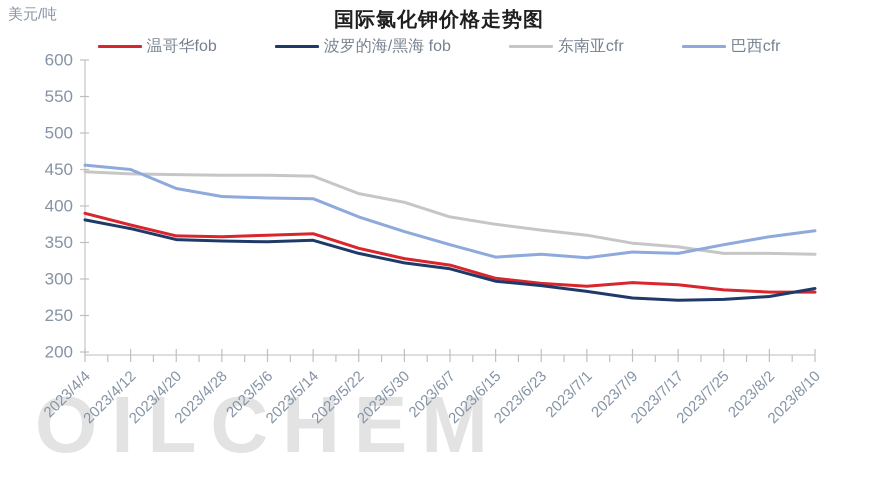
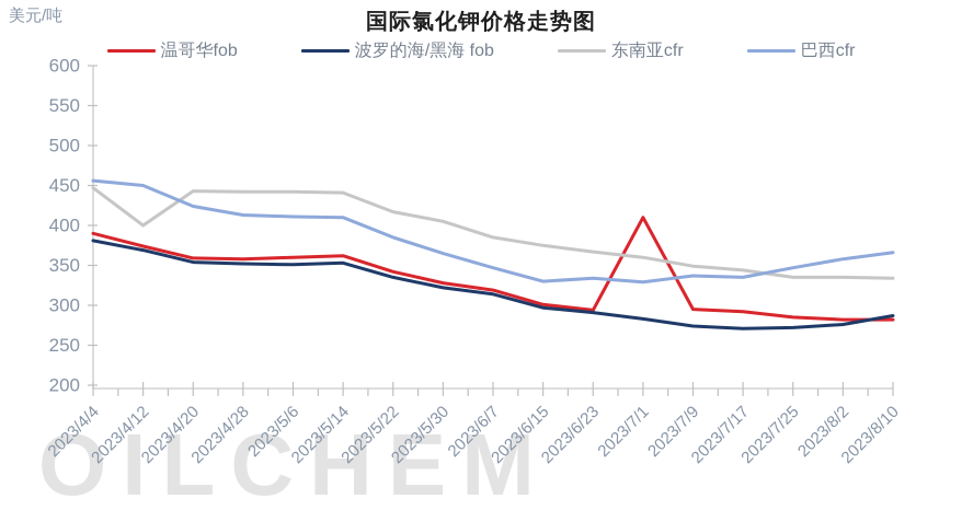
东南亚cfr/2023/4/12: 440 -> 400
温哥华fob/2023/7/1: 290 -> 410
